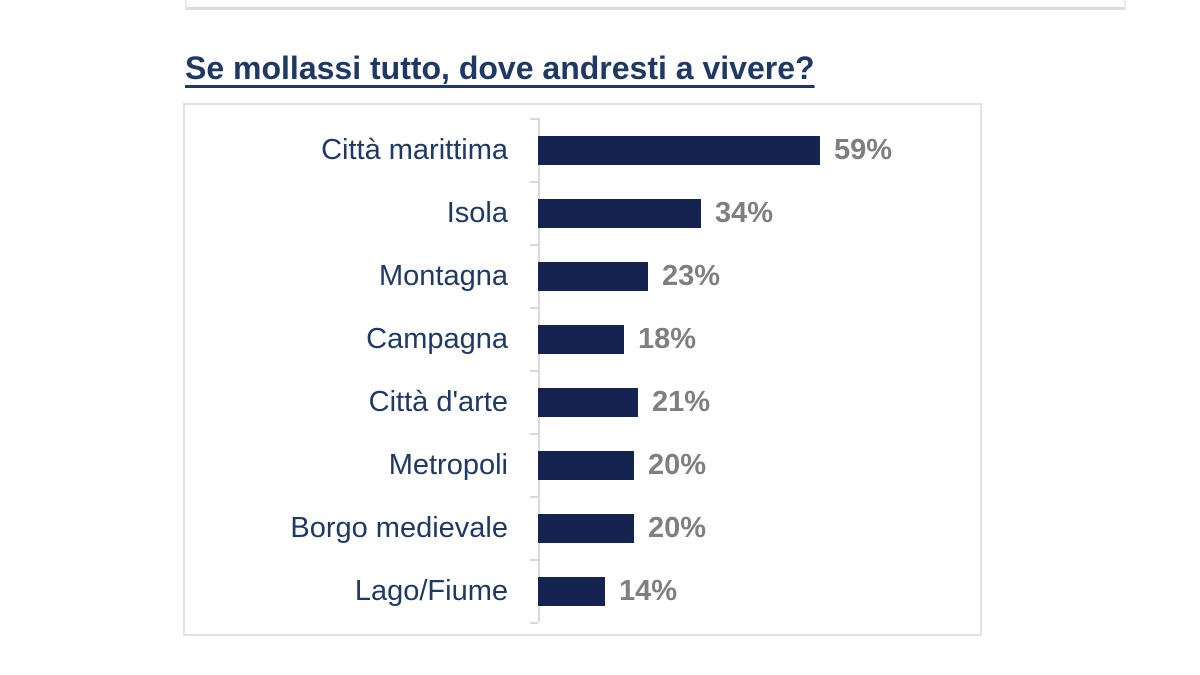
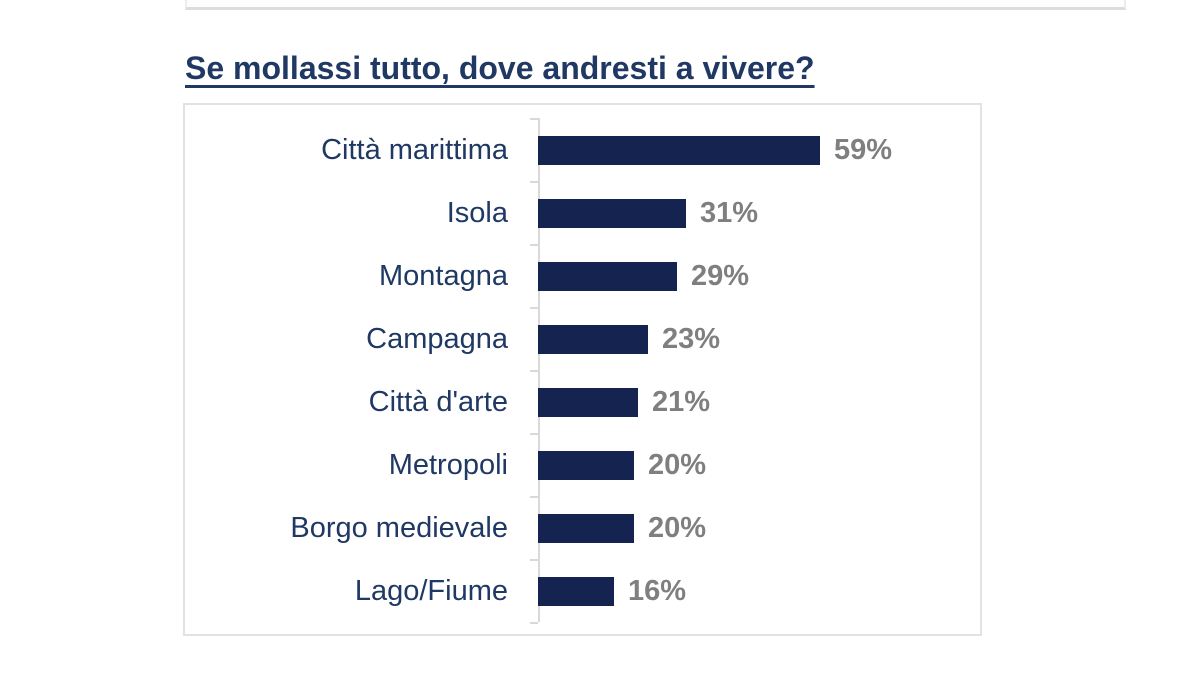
Isola: 34% -> 31%
Montagna: 23% -> 29%
Campagna: 18% -> 23%
Lago/Fiume: 14% -> 16%
